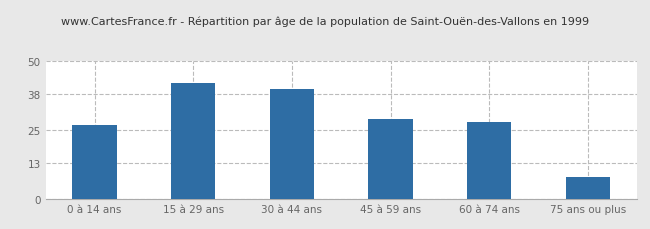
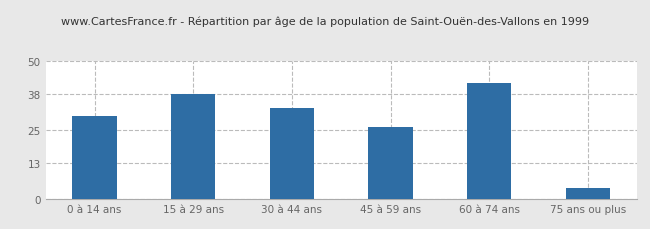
0 à 14 ans: 27 -> 30
15 à 29 ans: 42 -> 38
30 à 44 ans: 40 -> 33
45 à 59 ans: 29 -> 26
60 à 74 ans: 28 -> 42
75 ans ou plus: 8 -> 4
